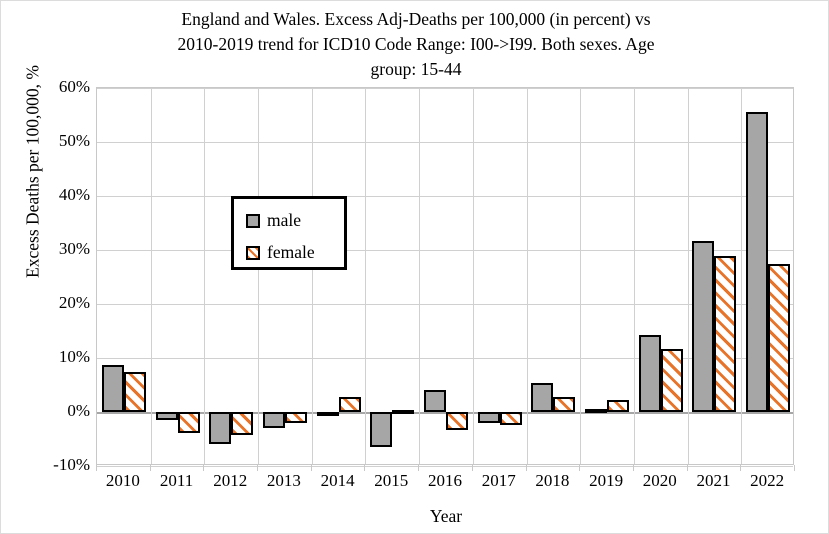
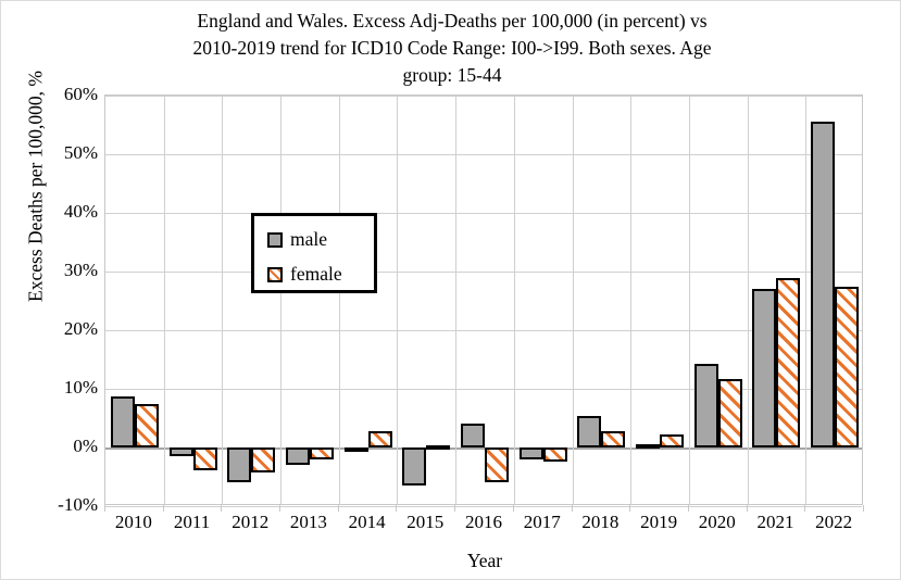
female/2016: -3% -> -6%
male/2021: 32% -> 27%
